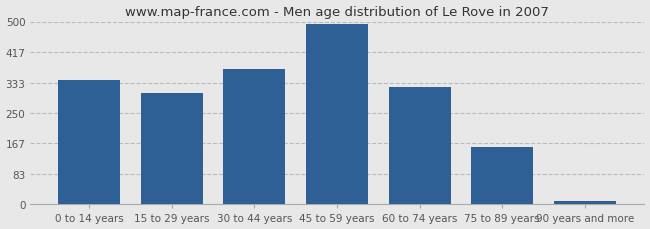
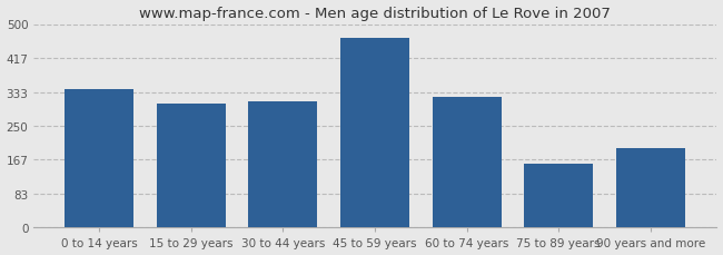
30 to 44 years: 370 -> 310
45 to 59 years: 493 -> 465
90 years and more: 10 -> 195
